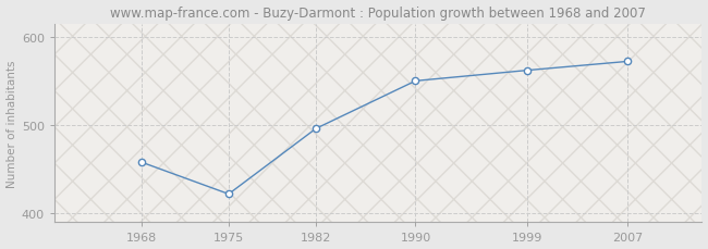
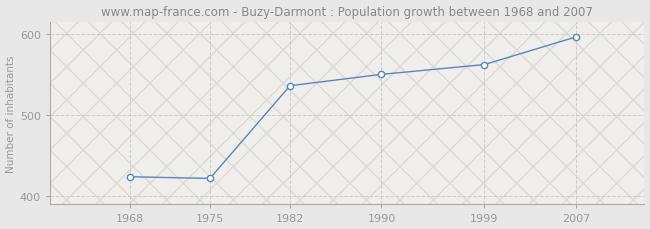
1968: 458 -> 424
1982: 496 -> 536
2007: 572 -> 596
